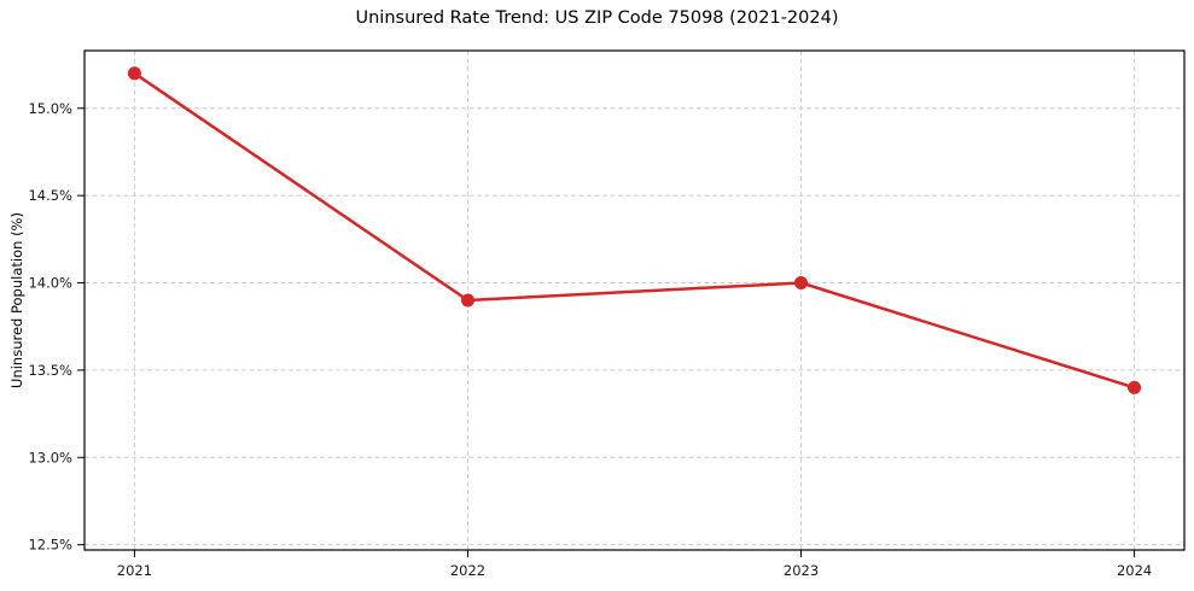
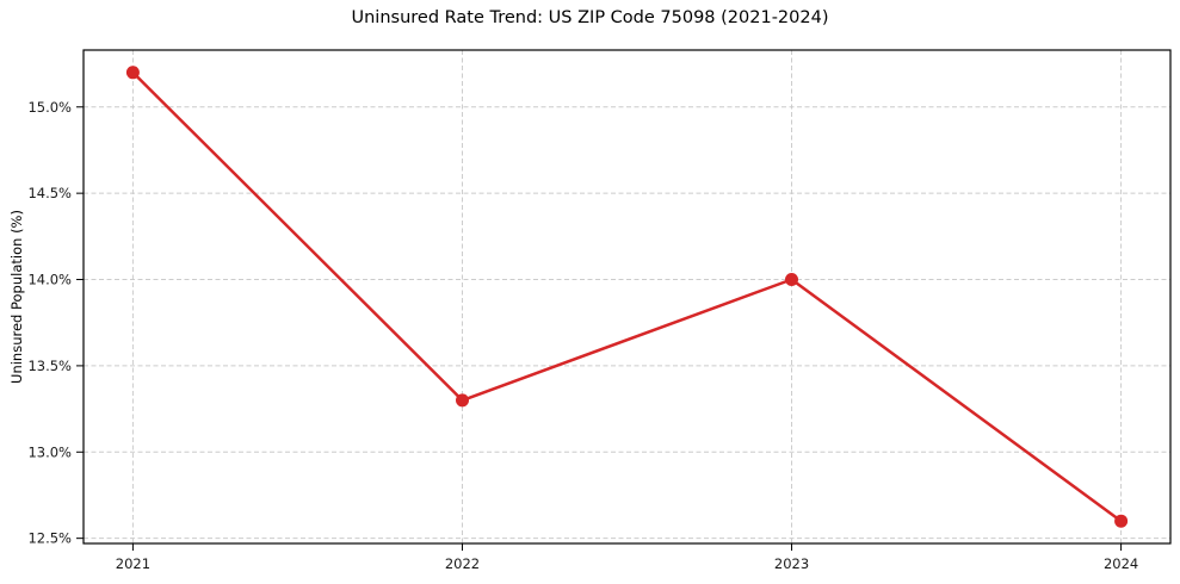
2022: 13.9% -> 13.3%
2024: 13.4% -> 12.6%
